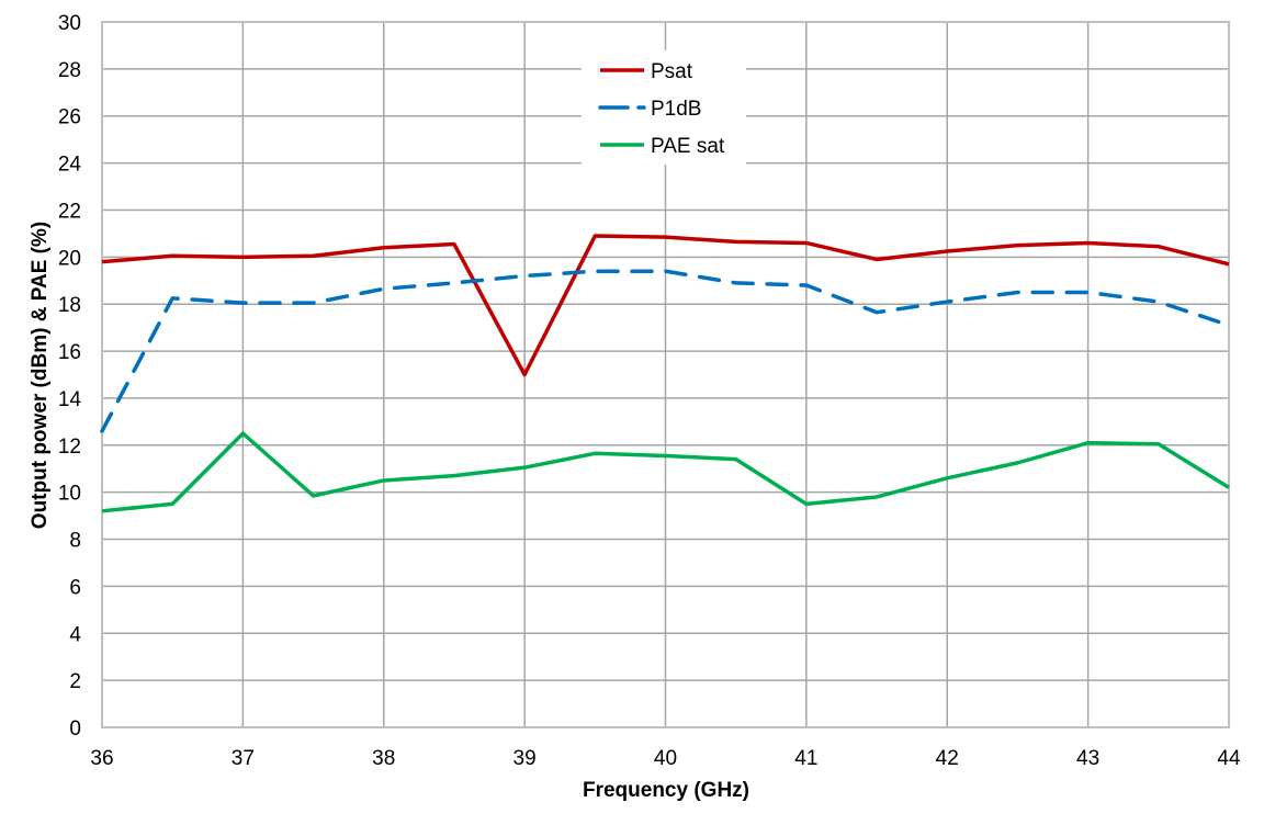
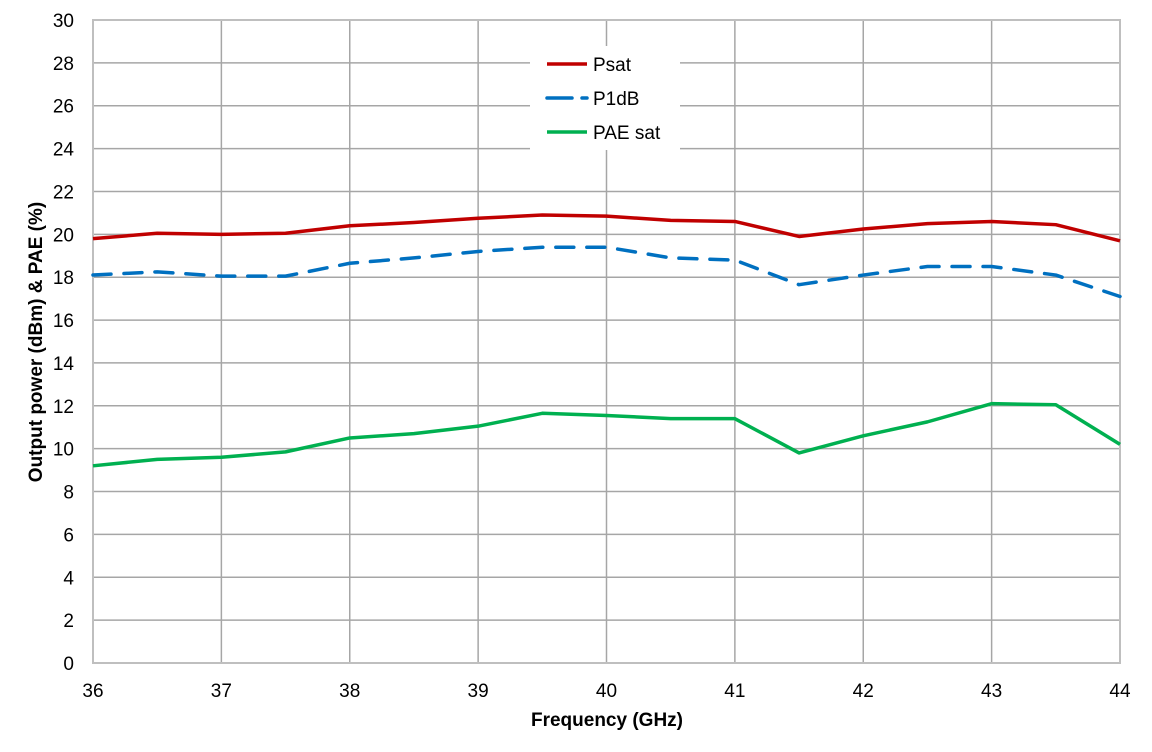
P1dB/36: 12.6 -> 18.1
PAE sat/37: 12.5 -> 9.6
Psat/39: 15.0 -> 20.8
PAE sat/41: 9.5 -> 11.4
